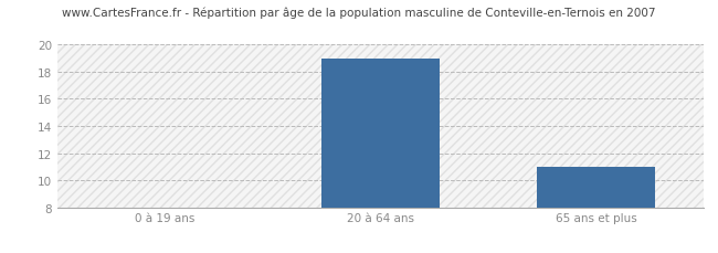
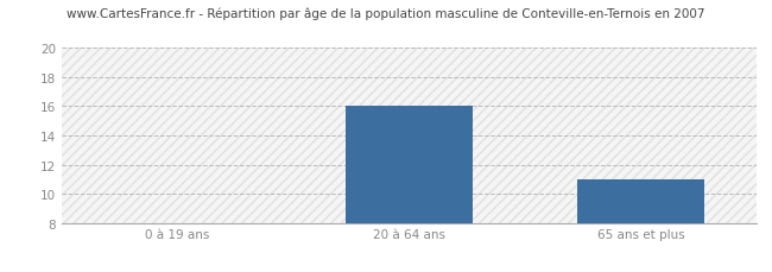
20 à 64 ans: 19.0 -> 16.0
